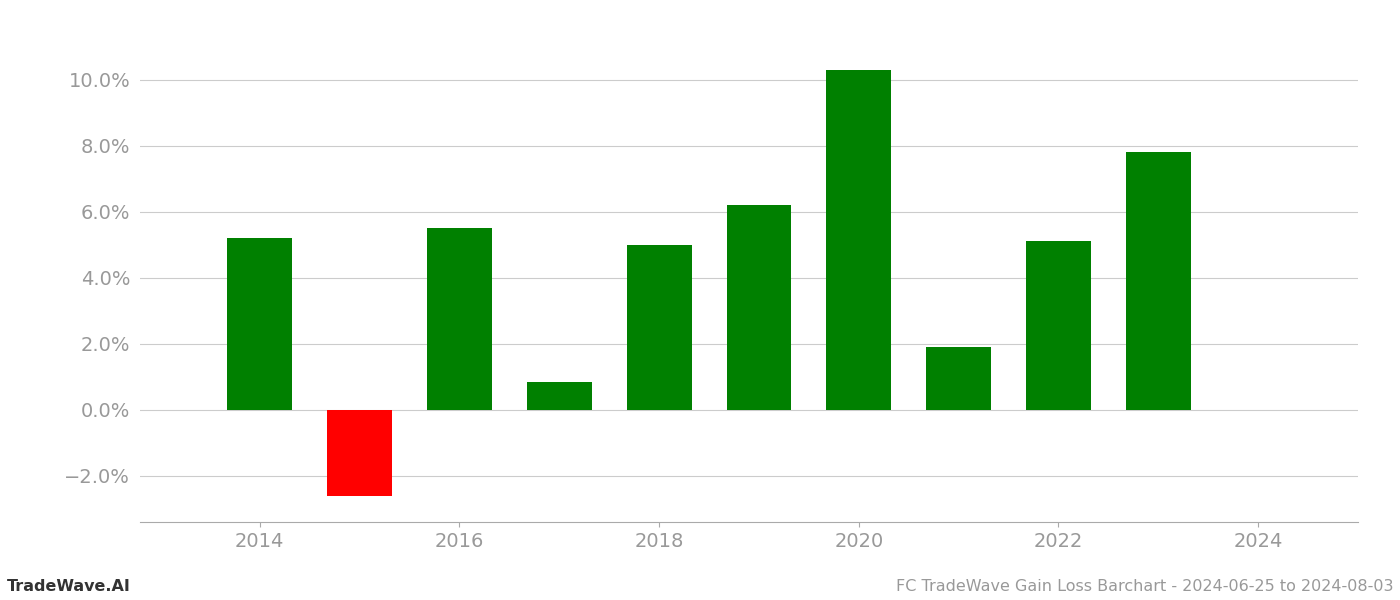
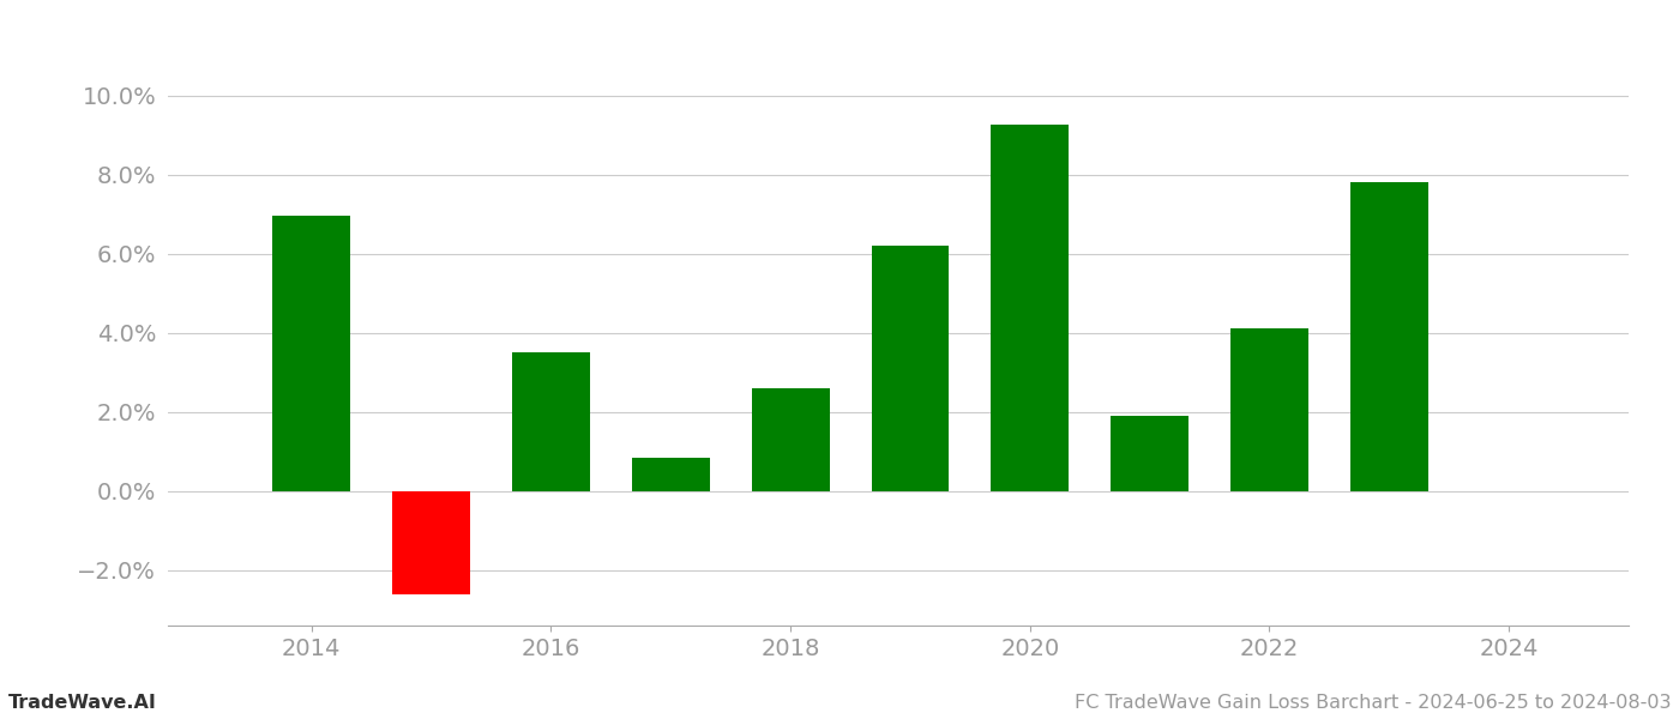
2014: 5.20% -> 6.95%
2016: 5.50% -> 3.50%
2018: 5.00% -> 2.60%
2020: 10.30% -> 9.25%
2022: 5.10% -> 4.10%
